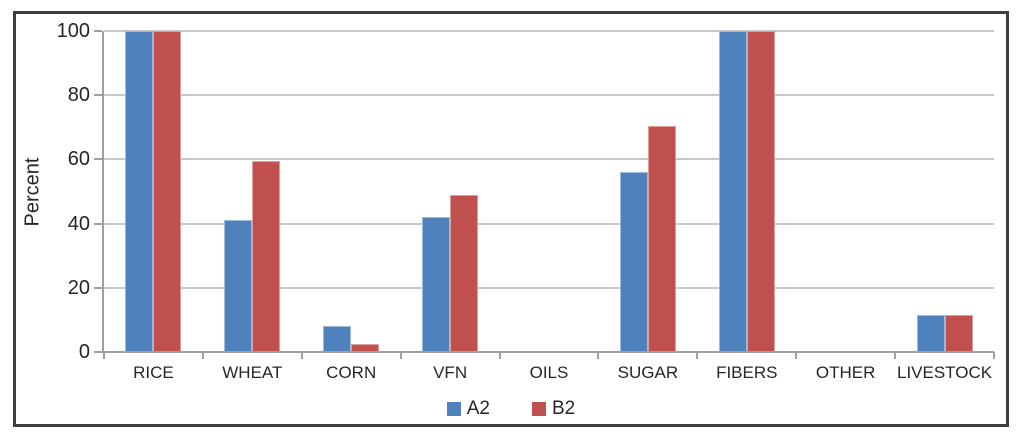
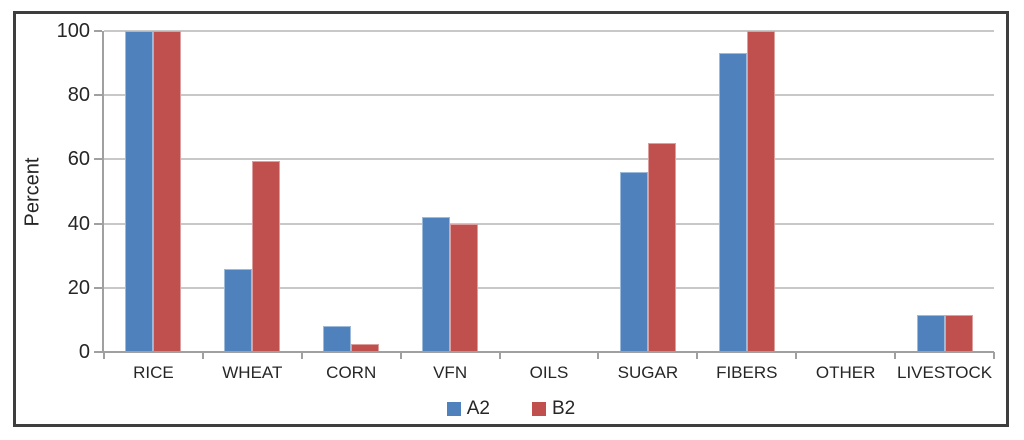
A2/WHEAT: 41 -> 26
B2/VFN: 49 -> 40
B2/SUGAR: 70 -> 65
A2/FIBERS: 100 -> 93
